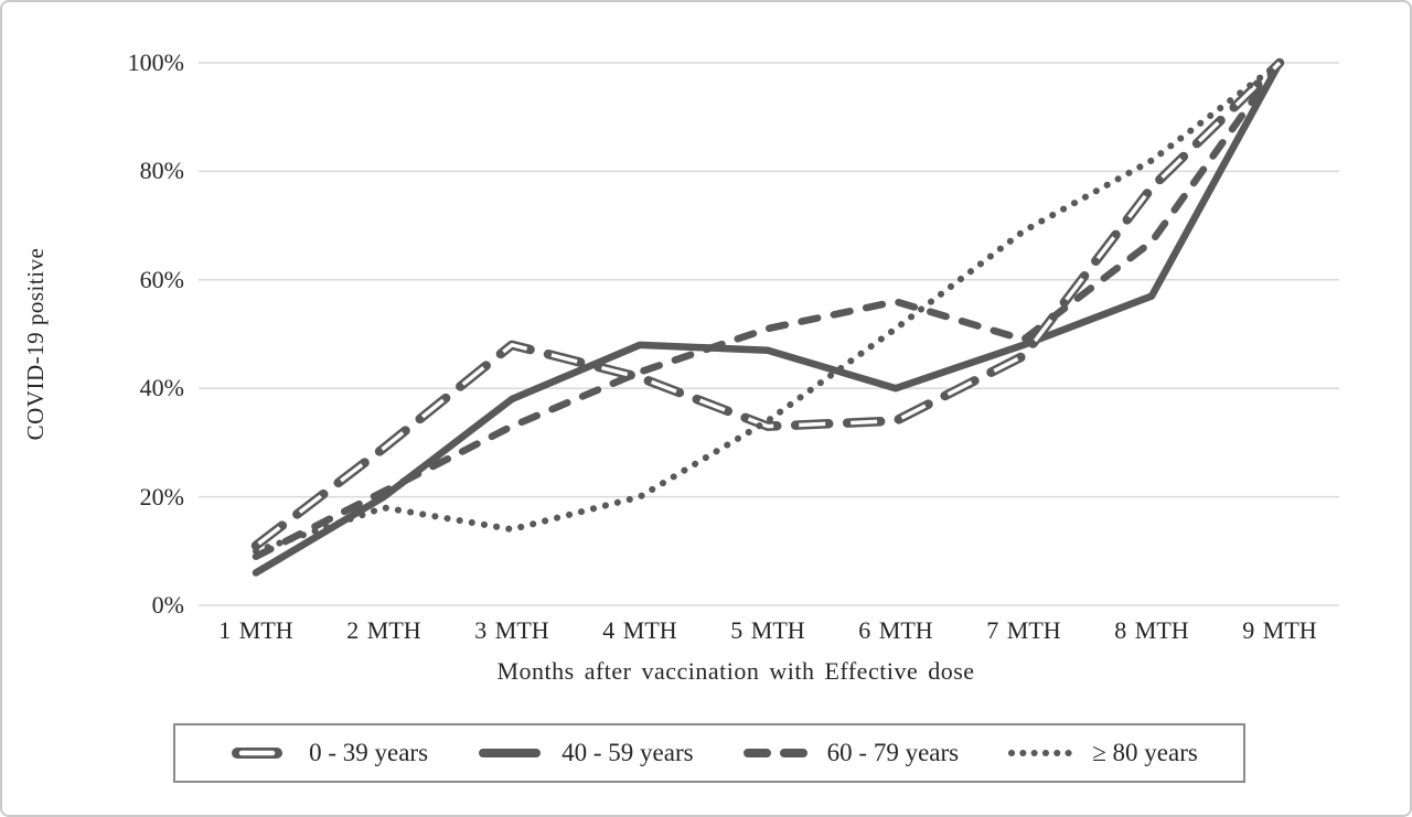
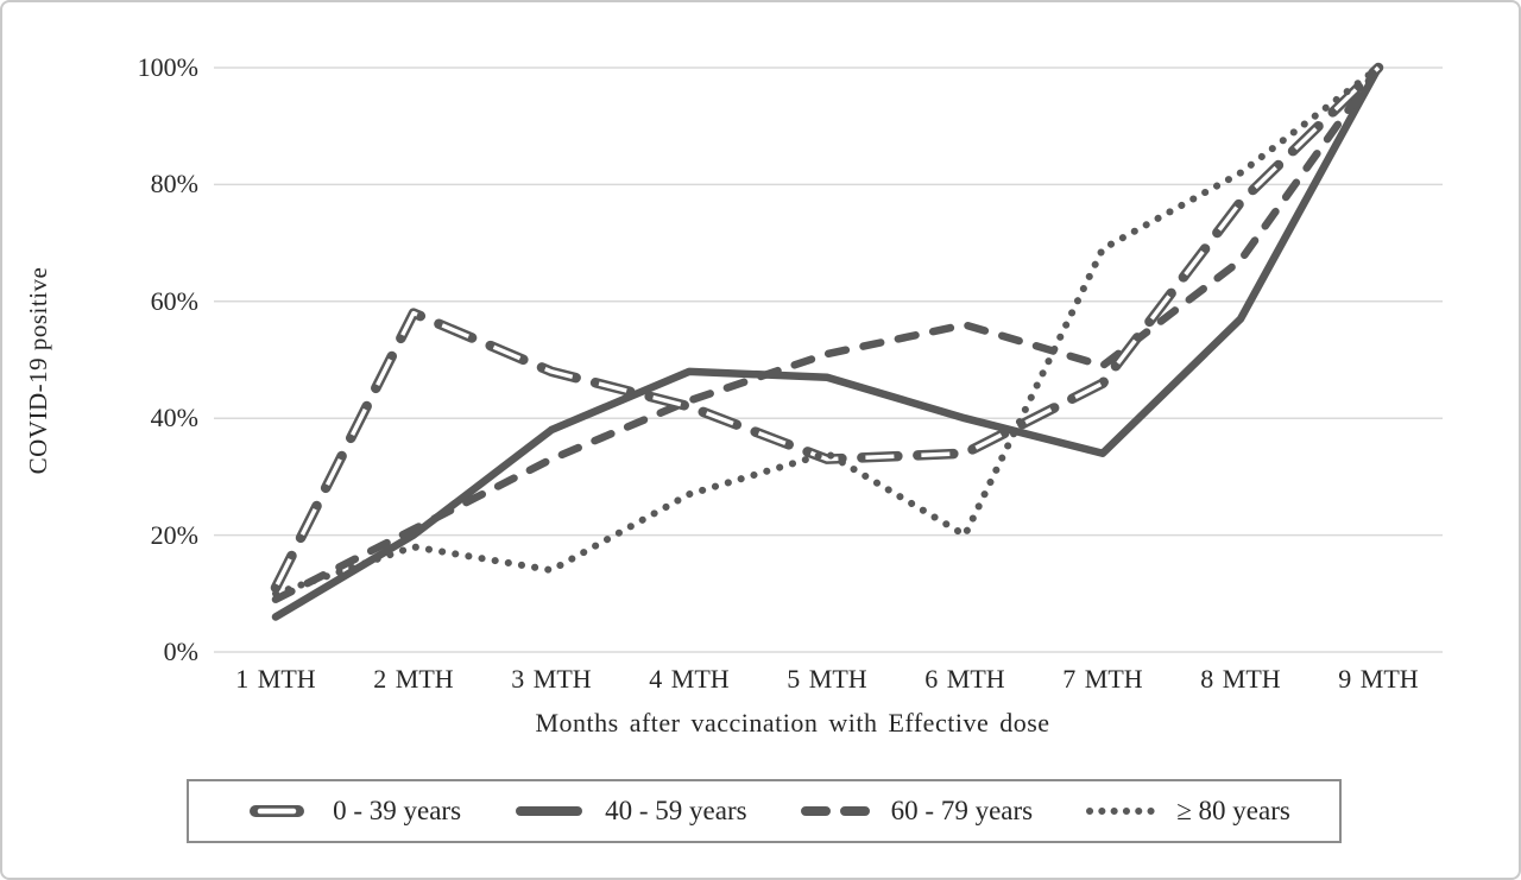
0 - 39 years/2 MTH: 29% -> 58%
≥ 80 years/4 MTH: 20% -> 27%
≥ 80 years/6 MTH: 51% -> 20%
40 - 59 years/7 MTH: 48% -> 34%
